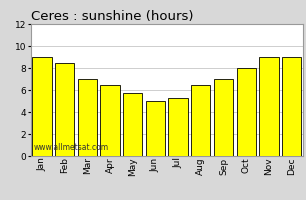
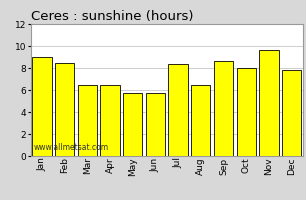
Mar: 7.0 -> 6.5
Jun: 5.0 -> 5.7
Jul: 5.3 -> 8.4
Sep: 7.0 -> 8.6
Nov: 9.0 -> 9.6
Dec: 9.0 -> 7.8
